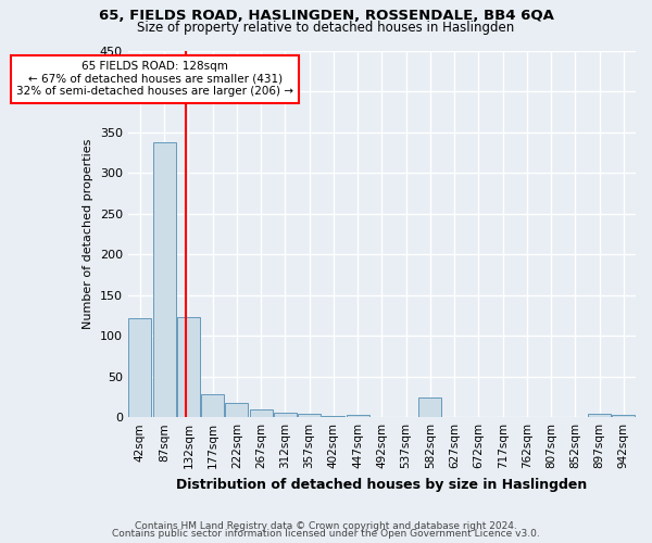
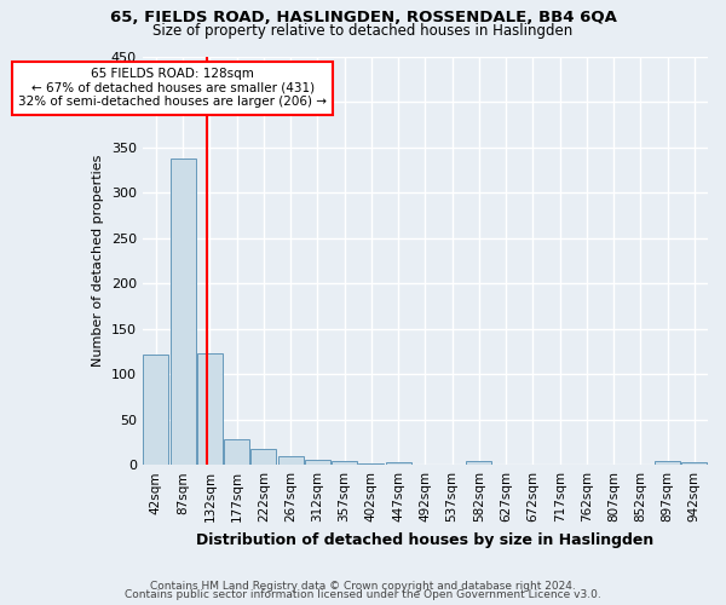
582sqm: 24 -> 4
